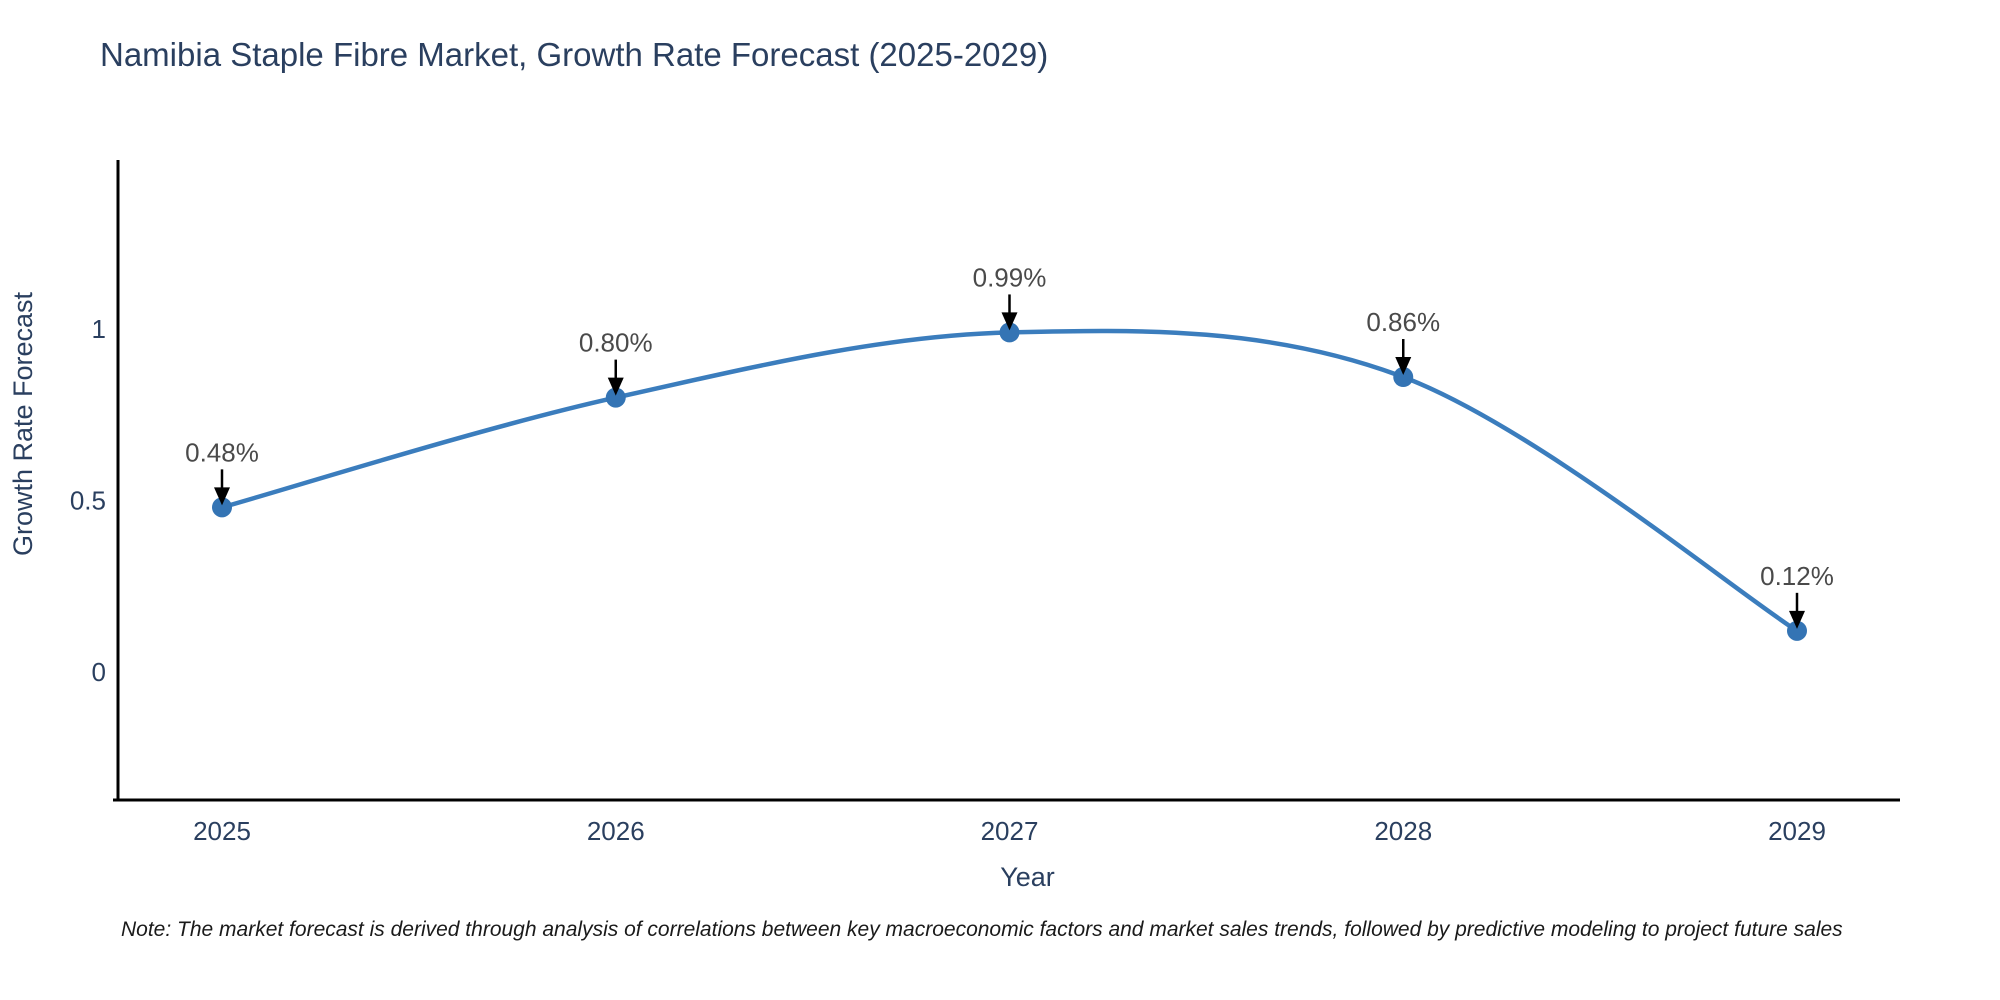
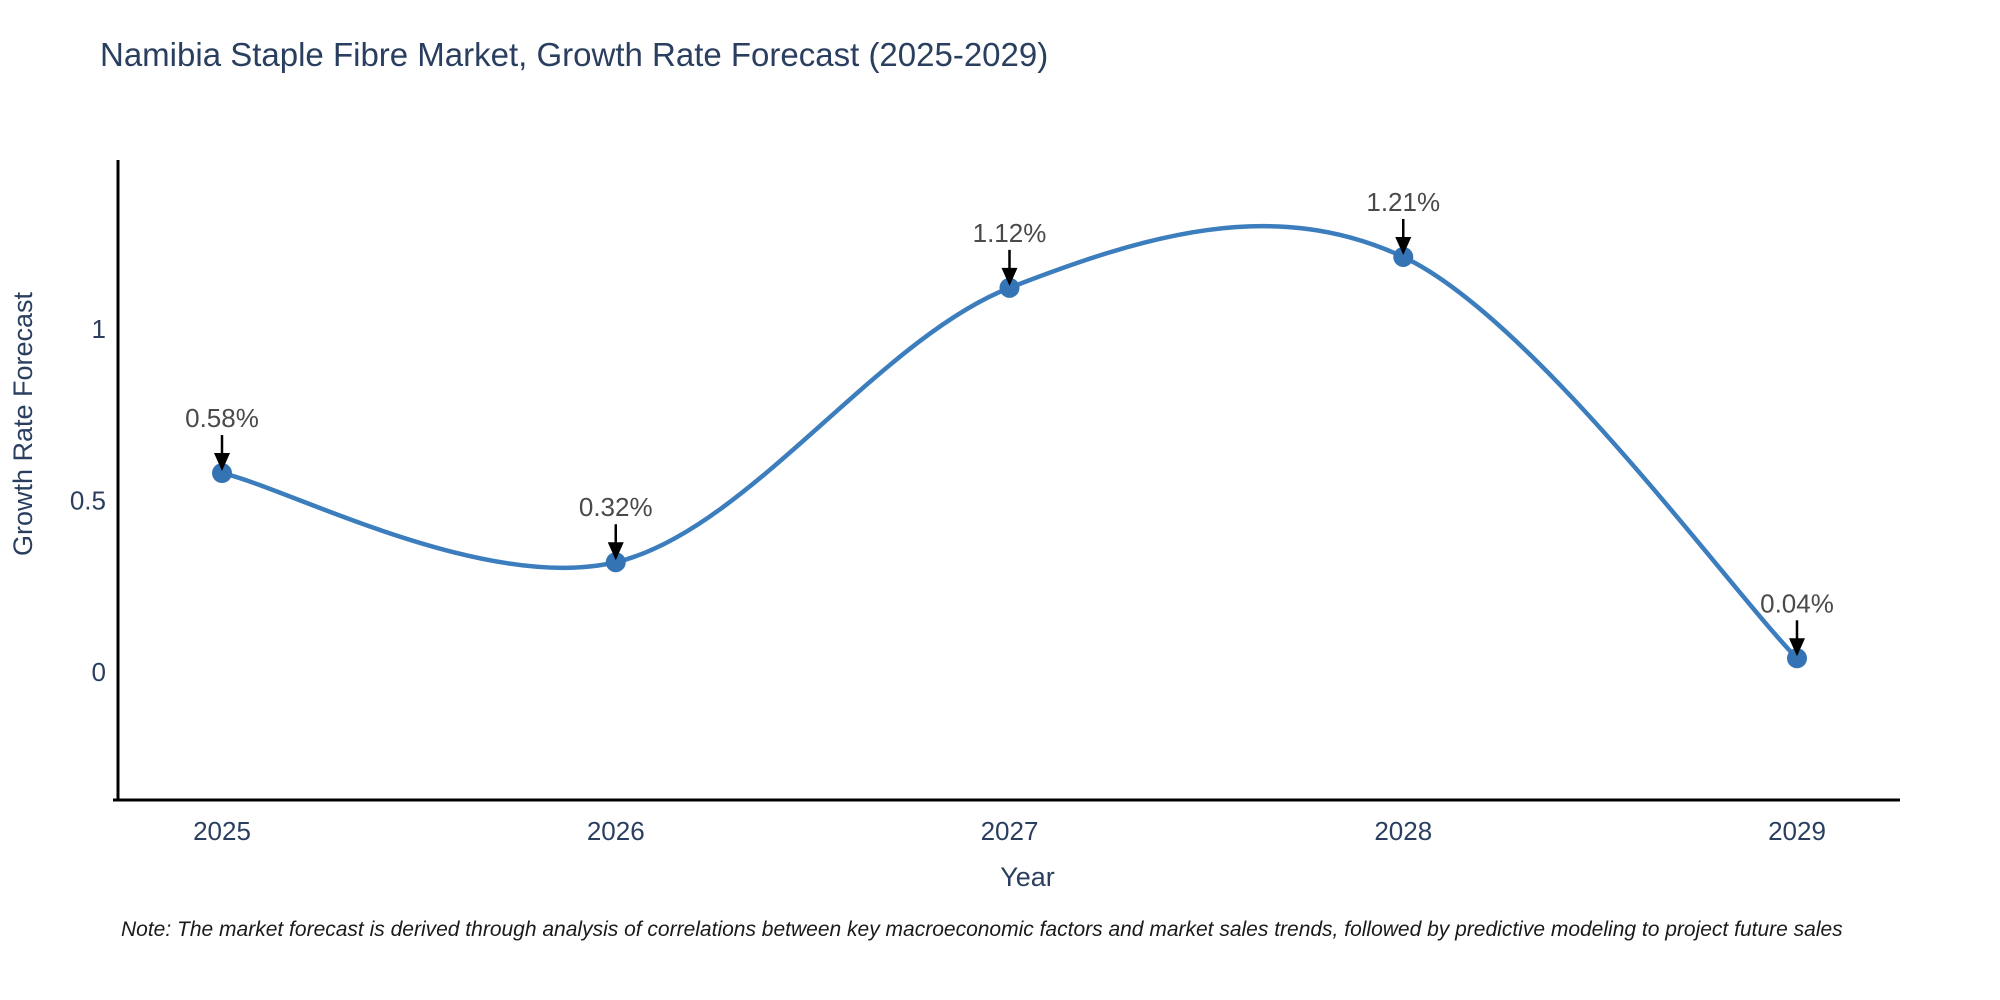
2025: 0.48% -> 0.58%
2026: 0.80% -> 0.32%
2027: 0.99% -> 1.12%
2028: 0.86% -> 1.21%
2029: 0.12% -> 0.04%
